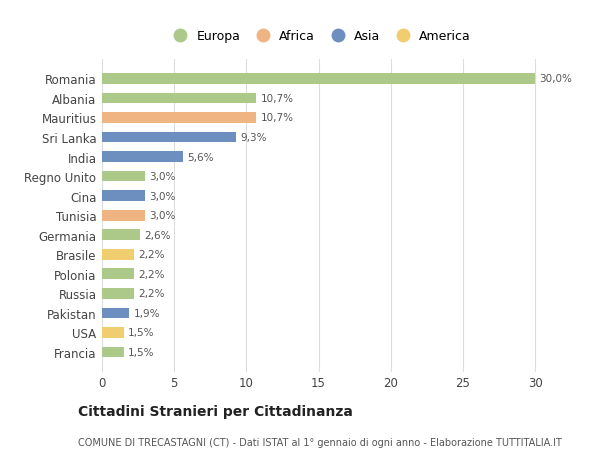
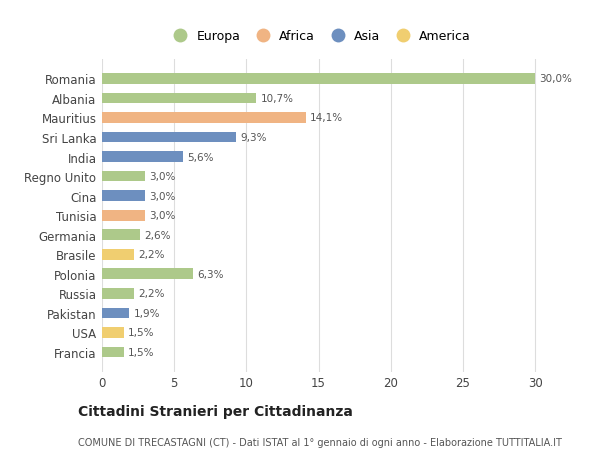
Mauritius: 10,7% -> 14,1%
Polonia: 2,2% -> 6,3%
